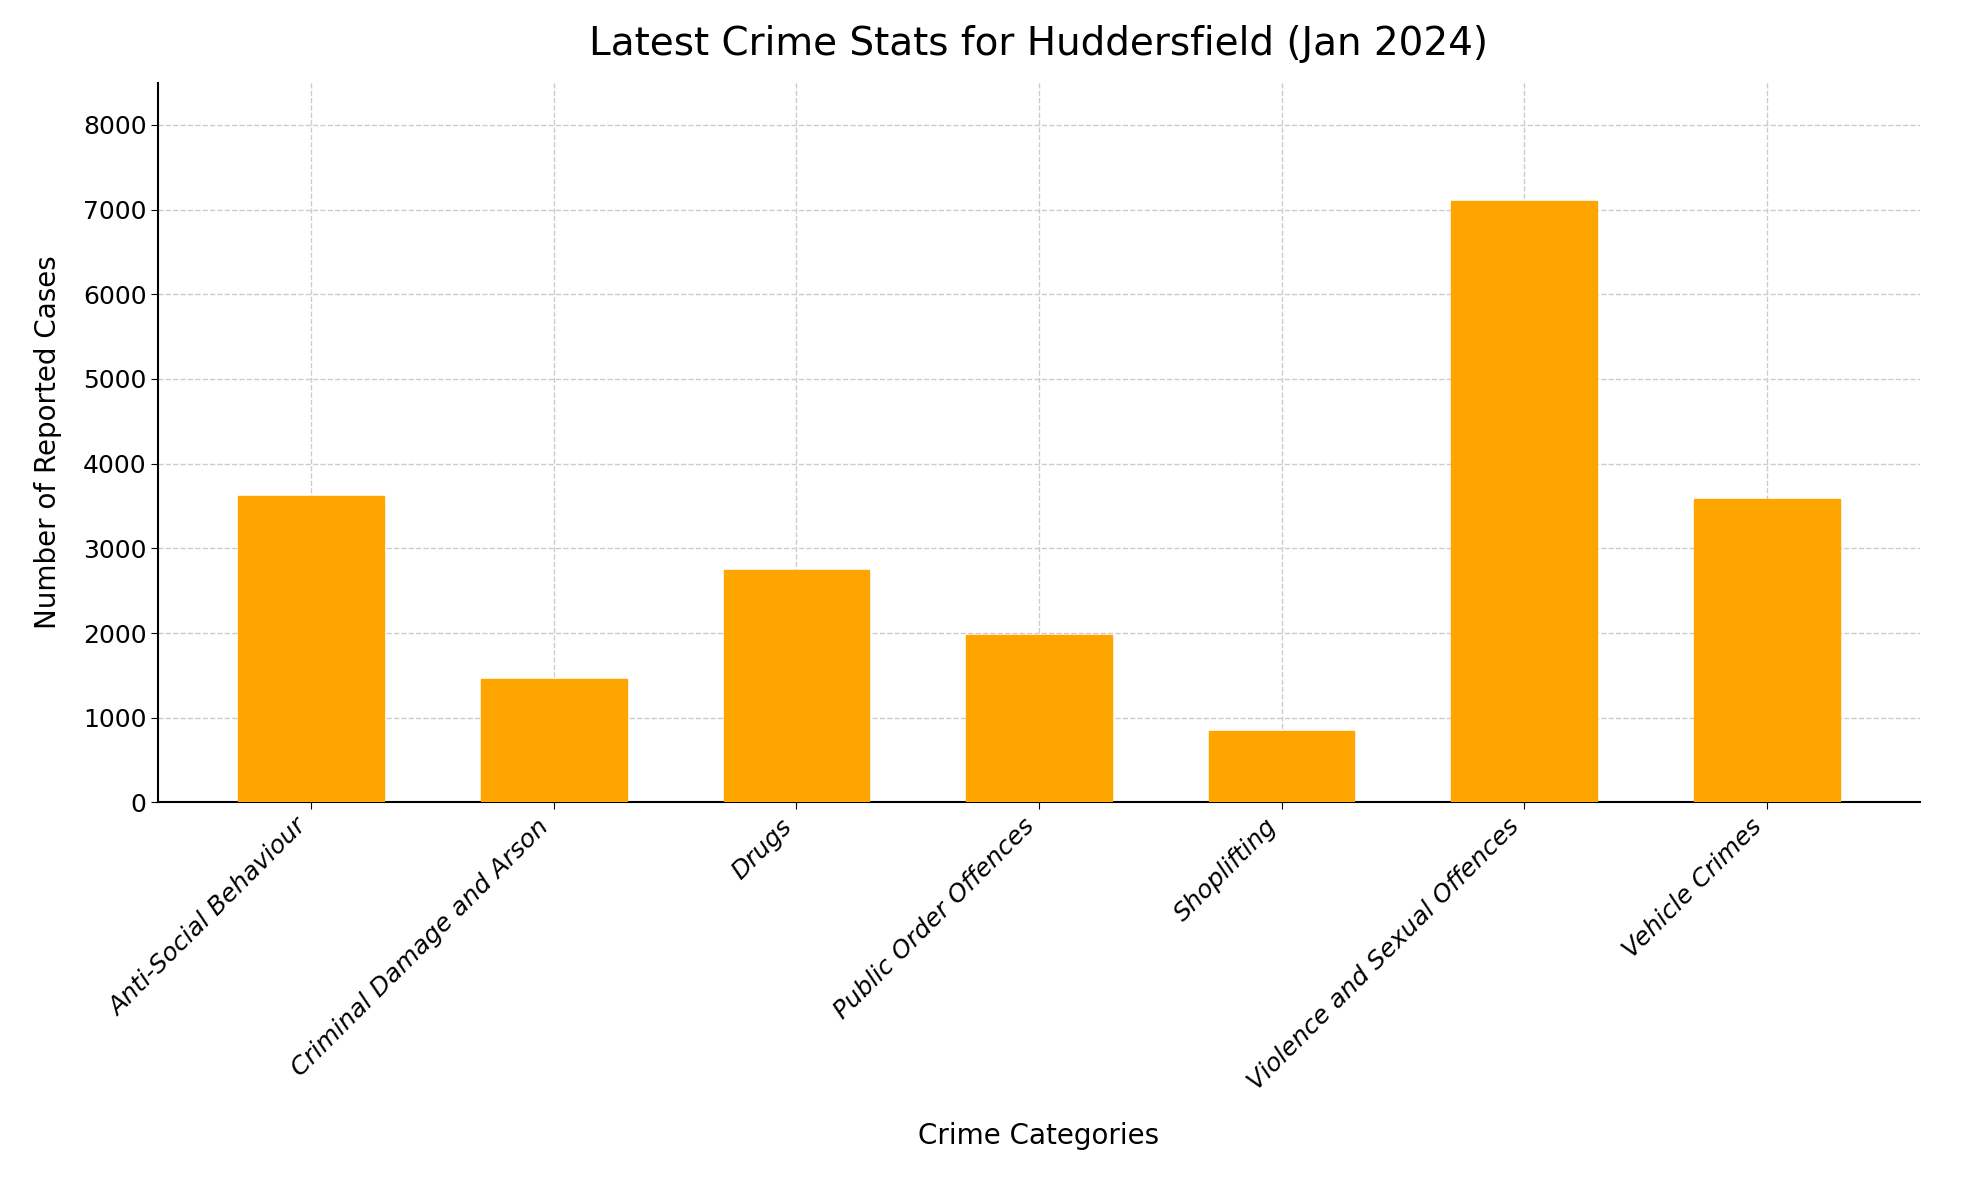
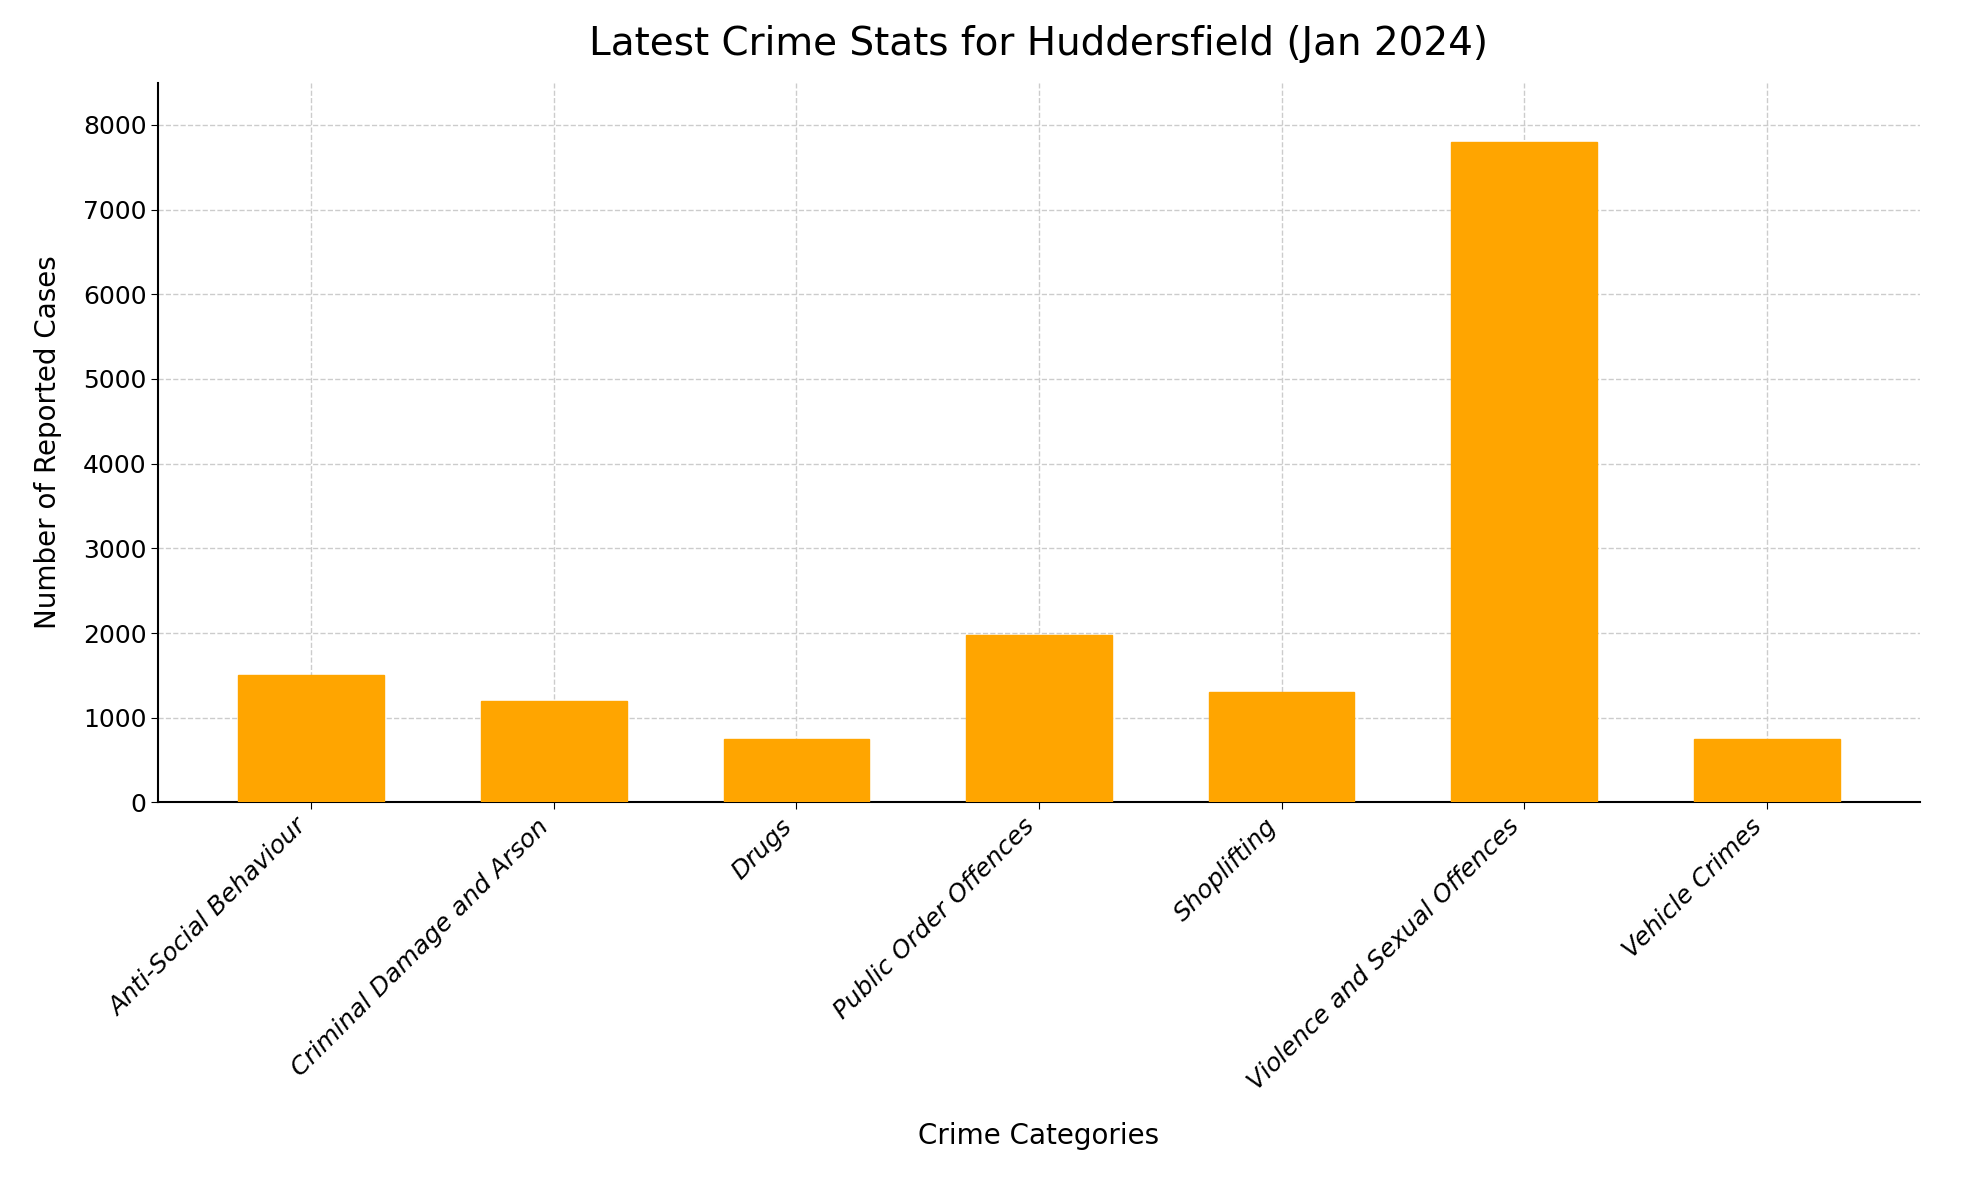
Anti-Social Behaviour: 3620 -> 1500
Criminal Damage and Arson: 1460 -> 1200
Drugs: 2740 -> 750
Shoplifting: 840 -> 1300
Violence and Sexual Offences: 7100 -> 7800
Vehicle Crimes: 3580 -> 750
